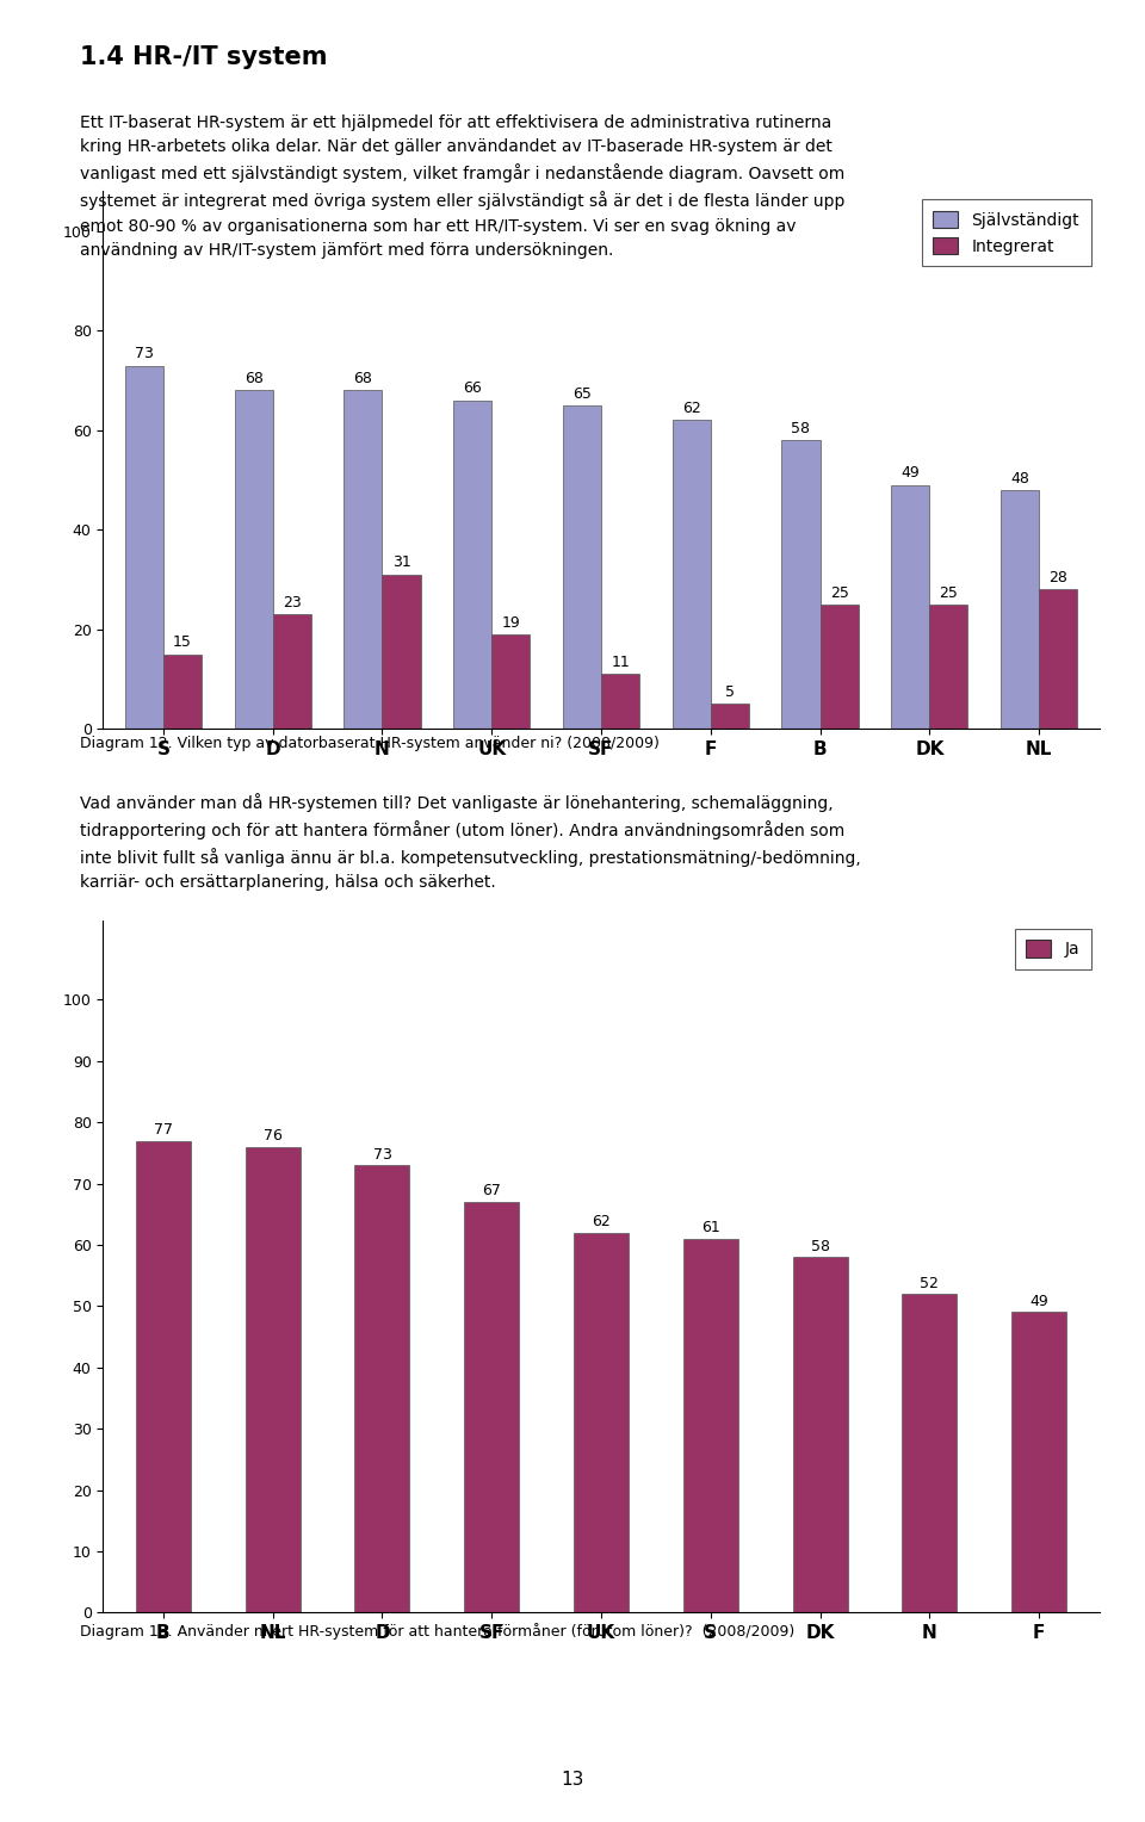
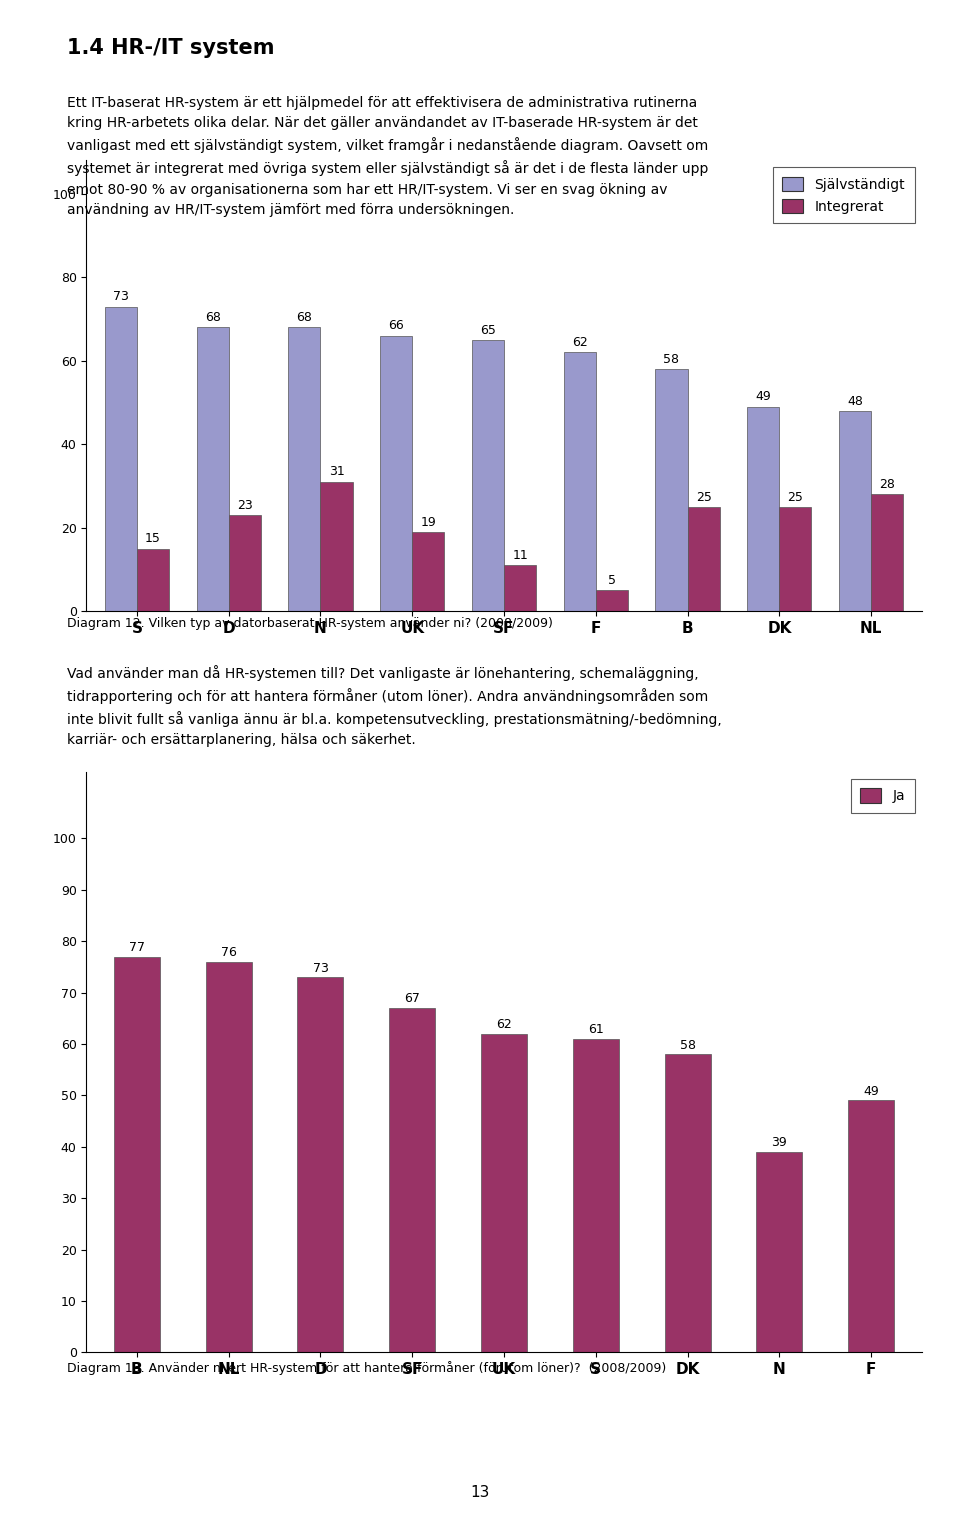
N: 52 -> 39
